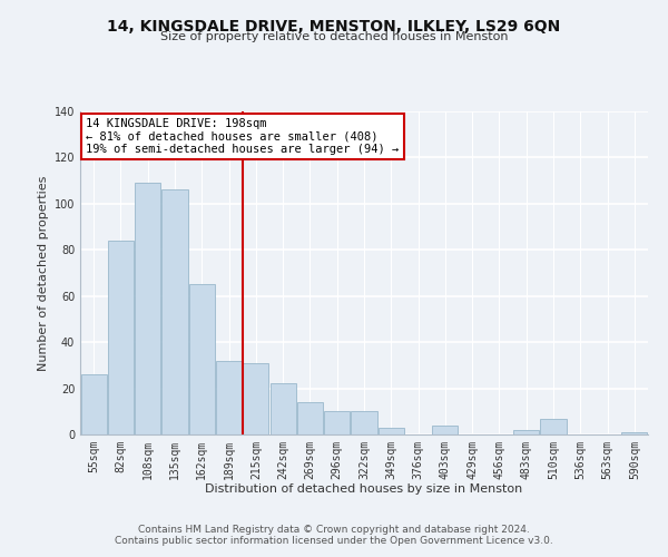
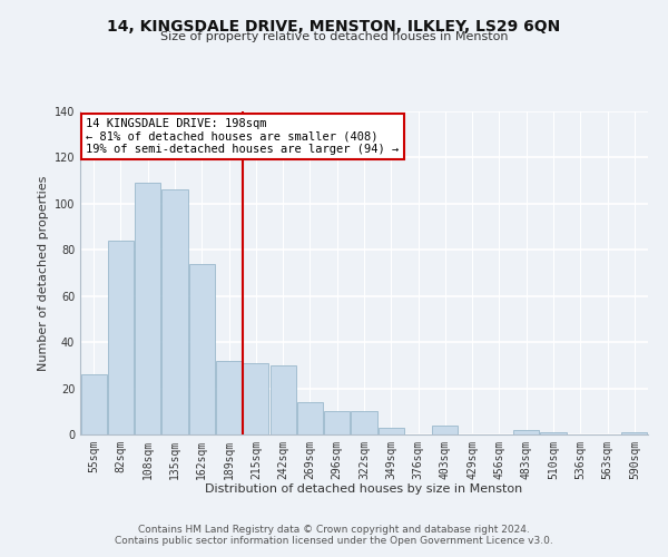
162sqm: 65 -> 74
242sqm: 22 -> 30
510sqm: 7 -> 1
